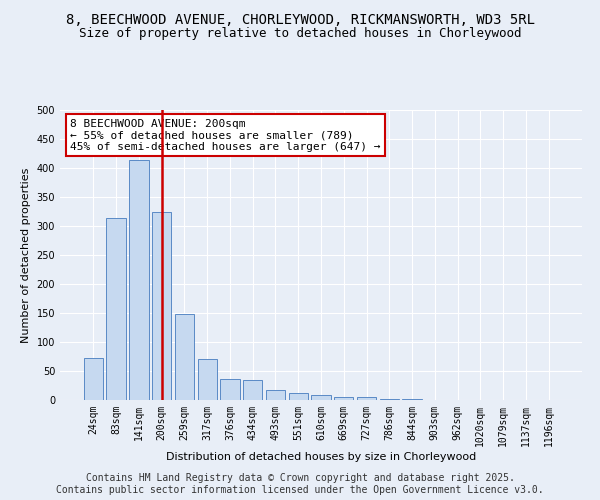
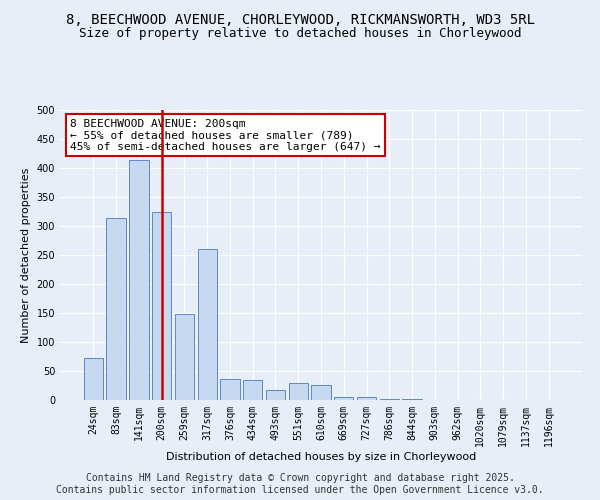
317sqm: 70 -> 260
551sqm: 12 -> 30
610sqm: 9 -> 26
